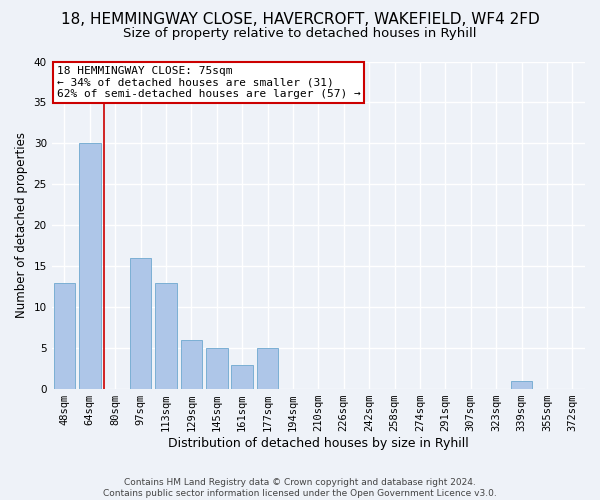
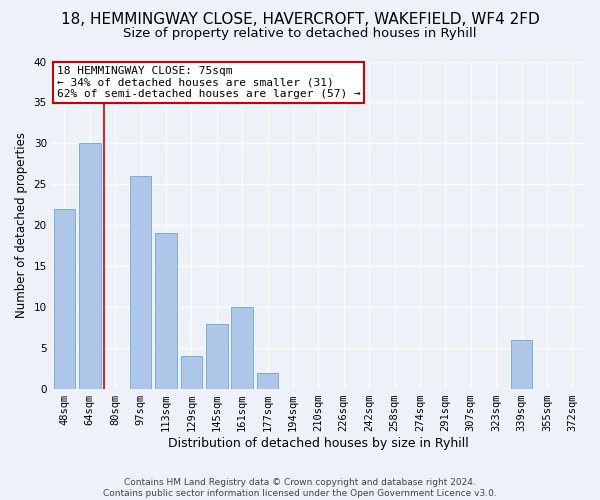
48sqm: 13 -> 22
97sqm: 16 -> 26
113sqm: 13 -> 19
129sqm: 6 -> 4
145sqm: 5 -> 8
161sqm: 3 -> 10
177sqm: 5 -> 2
339sqm: 1 -> 6
